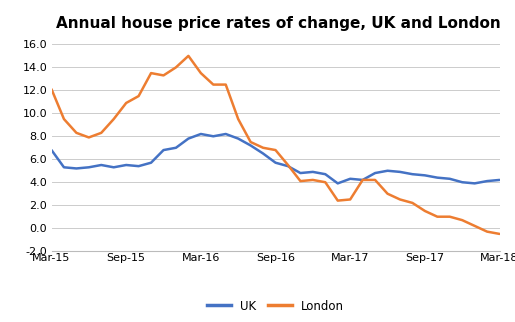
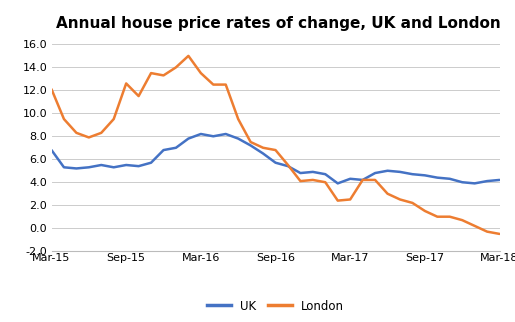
London/Sep-15: 10.9 -> 12.6
